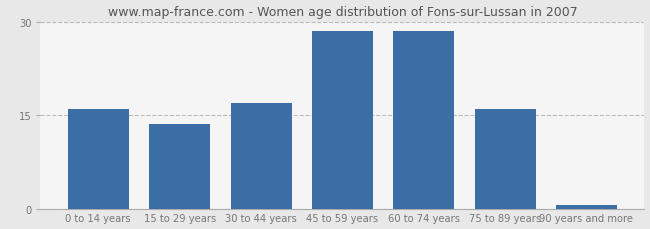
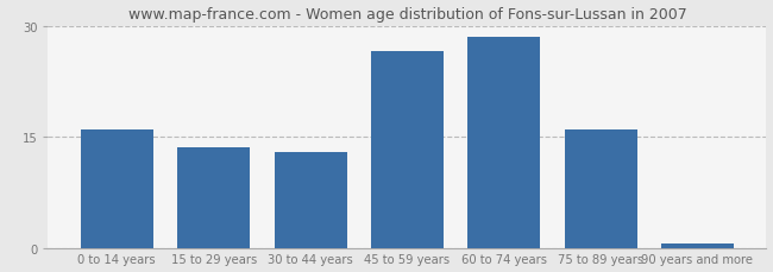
30 to 44 years: 17.0 -> 13.0
45 to 59 years: 28.5 -> 26.6
